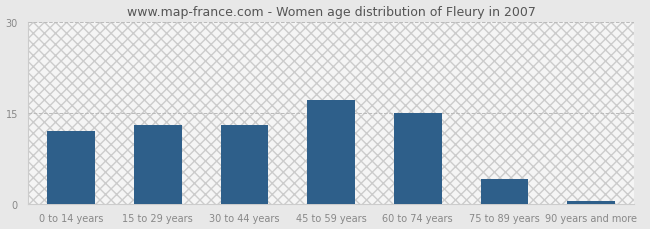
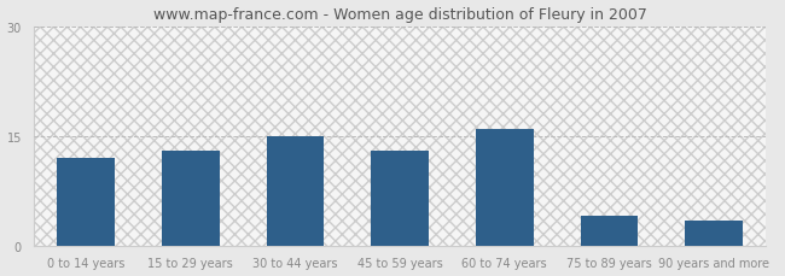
30 to 44 years: 13.0 -> 15.0
45 to 59 years: 17.0 -> 13.0
60 to 74 years: 15.0 -> 16.0
90 years and more: 0.5 -> 3.4
